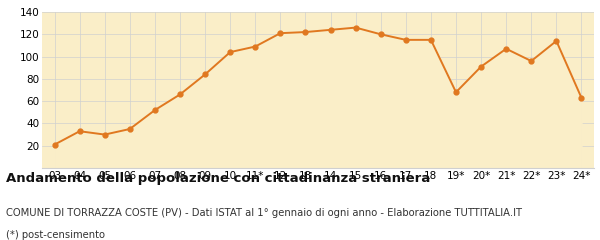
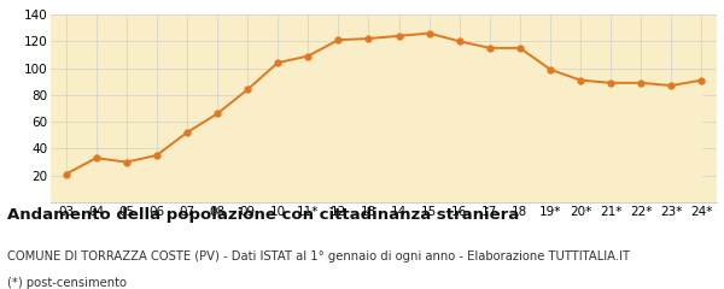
19*: 68 -> 99
21*: 107 -> 89
22*: 96 -> 89
23*: 114 -> 87
24*: 63 -> 91
